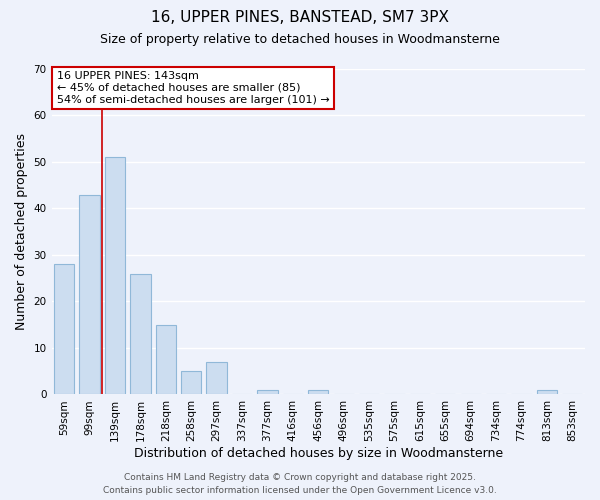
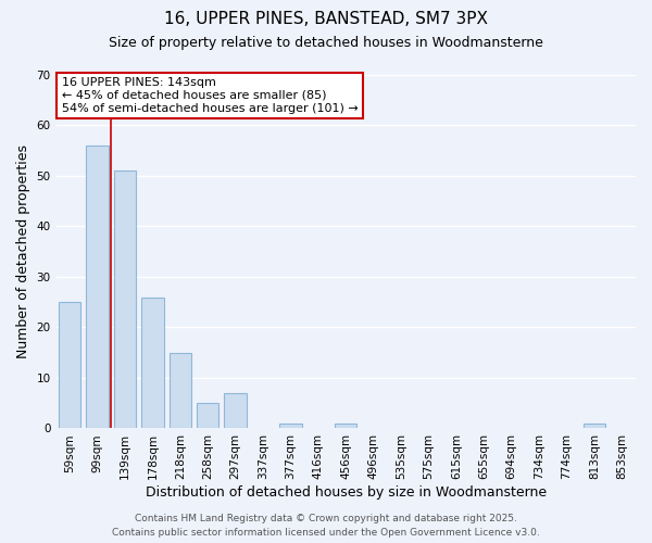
59sqm: 28 -> 25
99sqm: 43 -> 56
